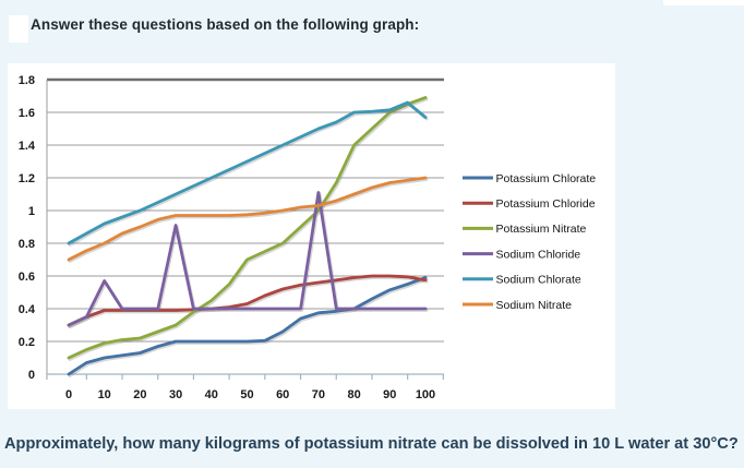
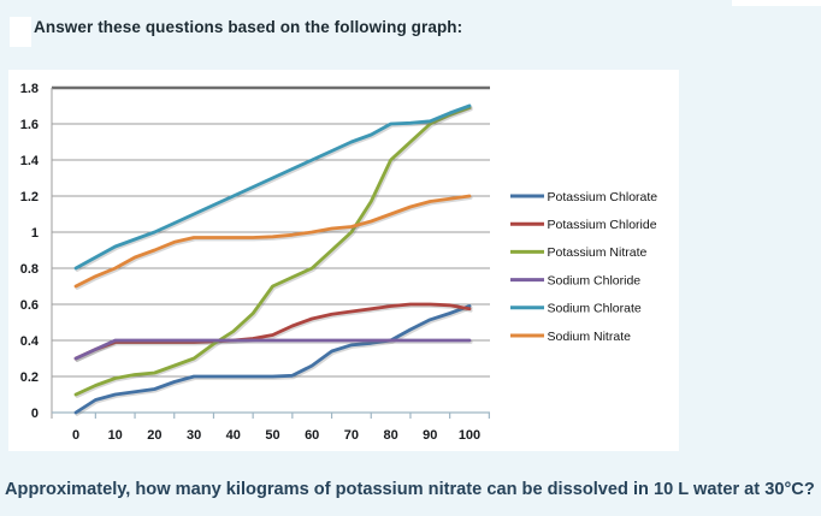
Sodium Chloride/10: 0.57 -> 0.40
Sodium Chloride/30: 0.91 -> 0.40
Sodium Chloride/70: 1.11 -> 0.40
Sodium Chlorate/100: 1.57 -> 1.70
